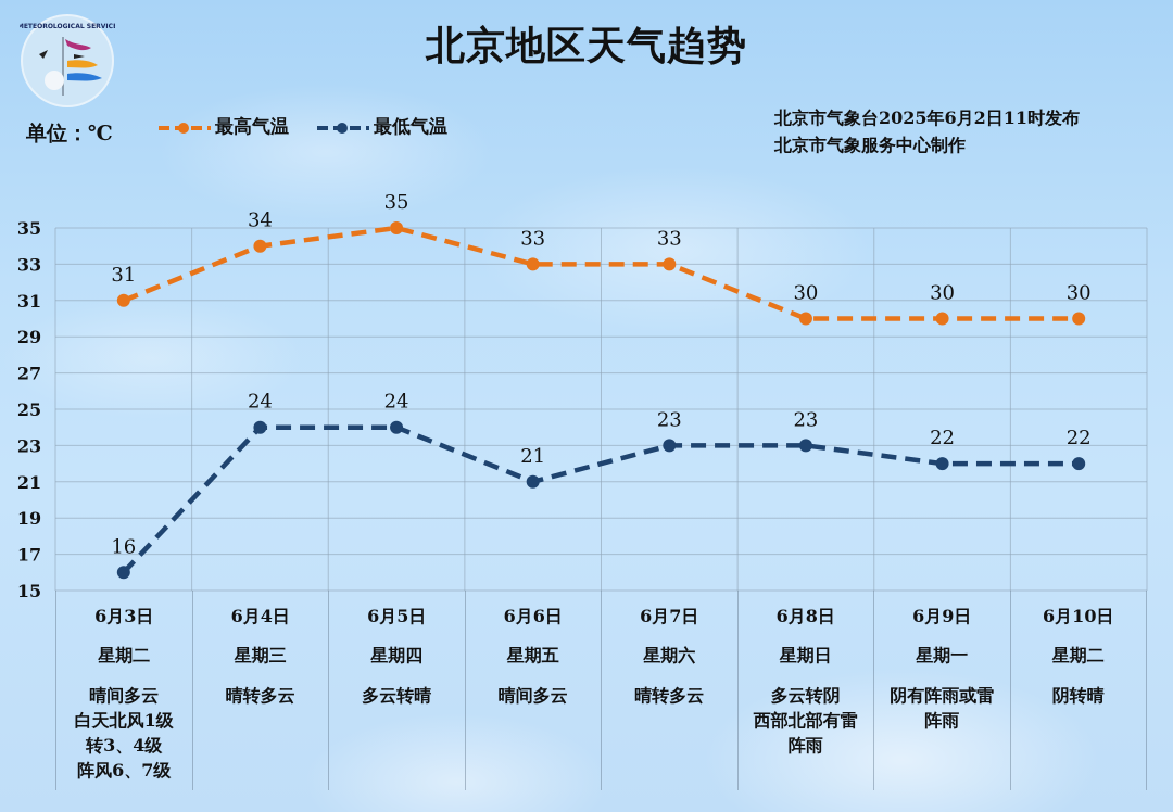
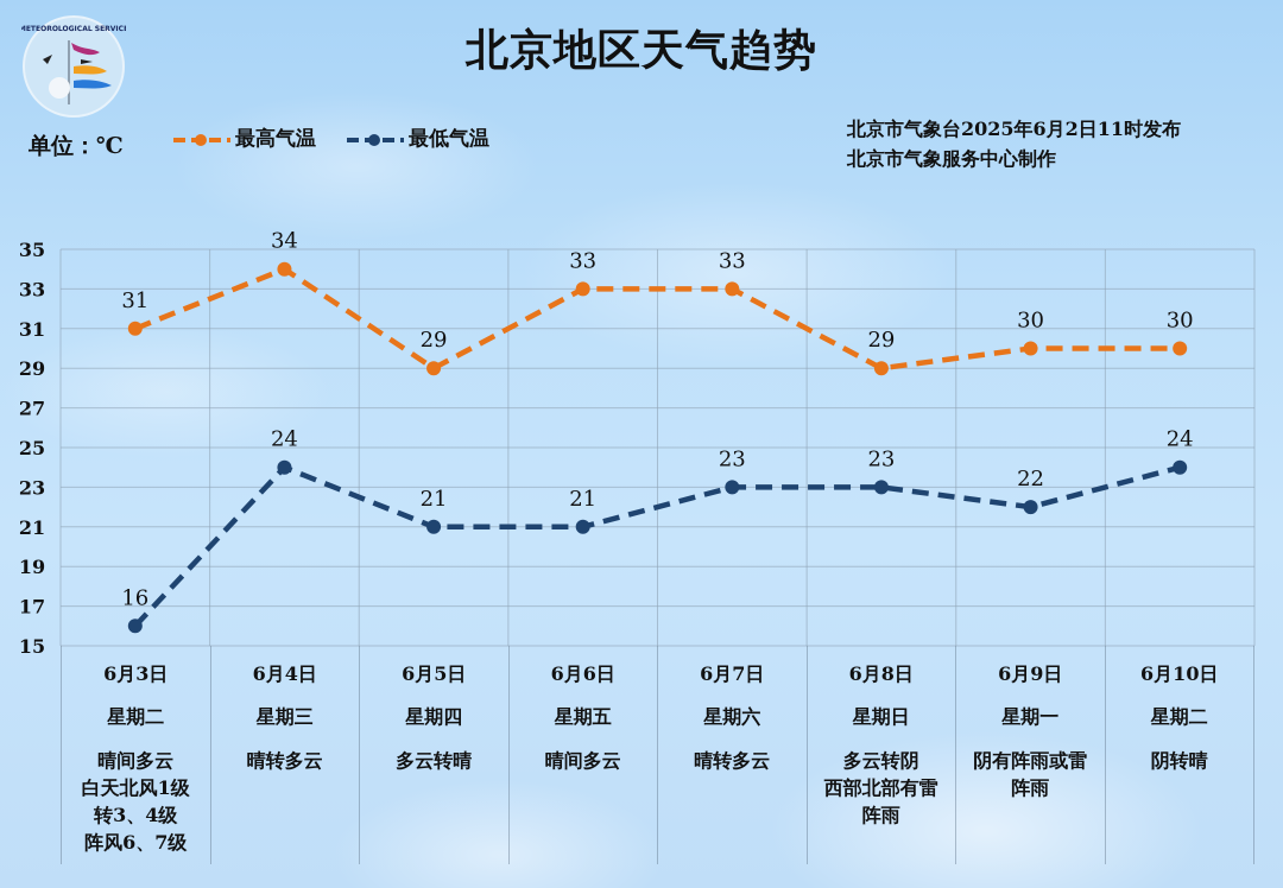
最高气温/6月5日: 35 -> 29
最低气温/6月5日: 24 -> 21
最高气温/6月8日: 30 -> 29
最低气温/6月10日: 22 -> 24
